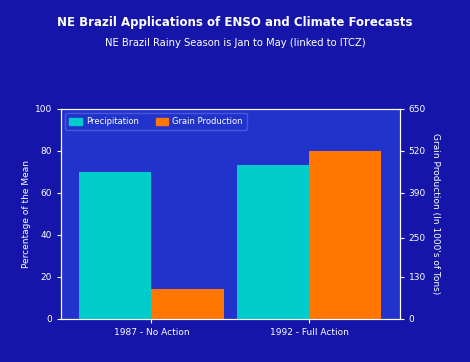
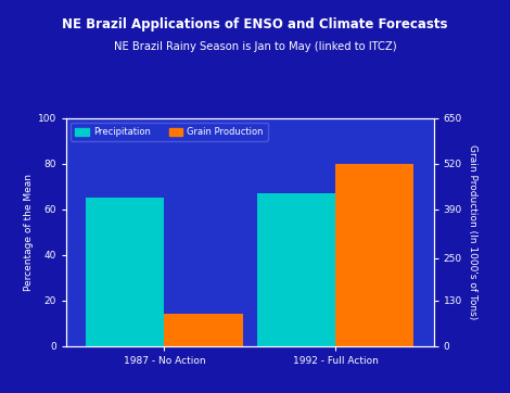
Precipitation/1987 - No Action: 70 -> 65
Precipitation/1992 - Full Action: 73 -> 67
